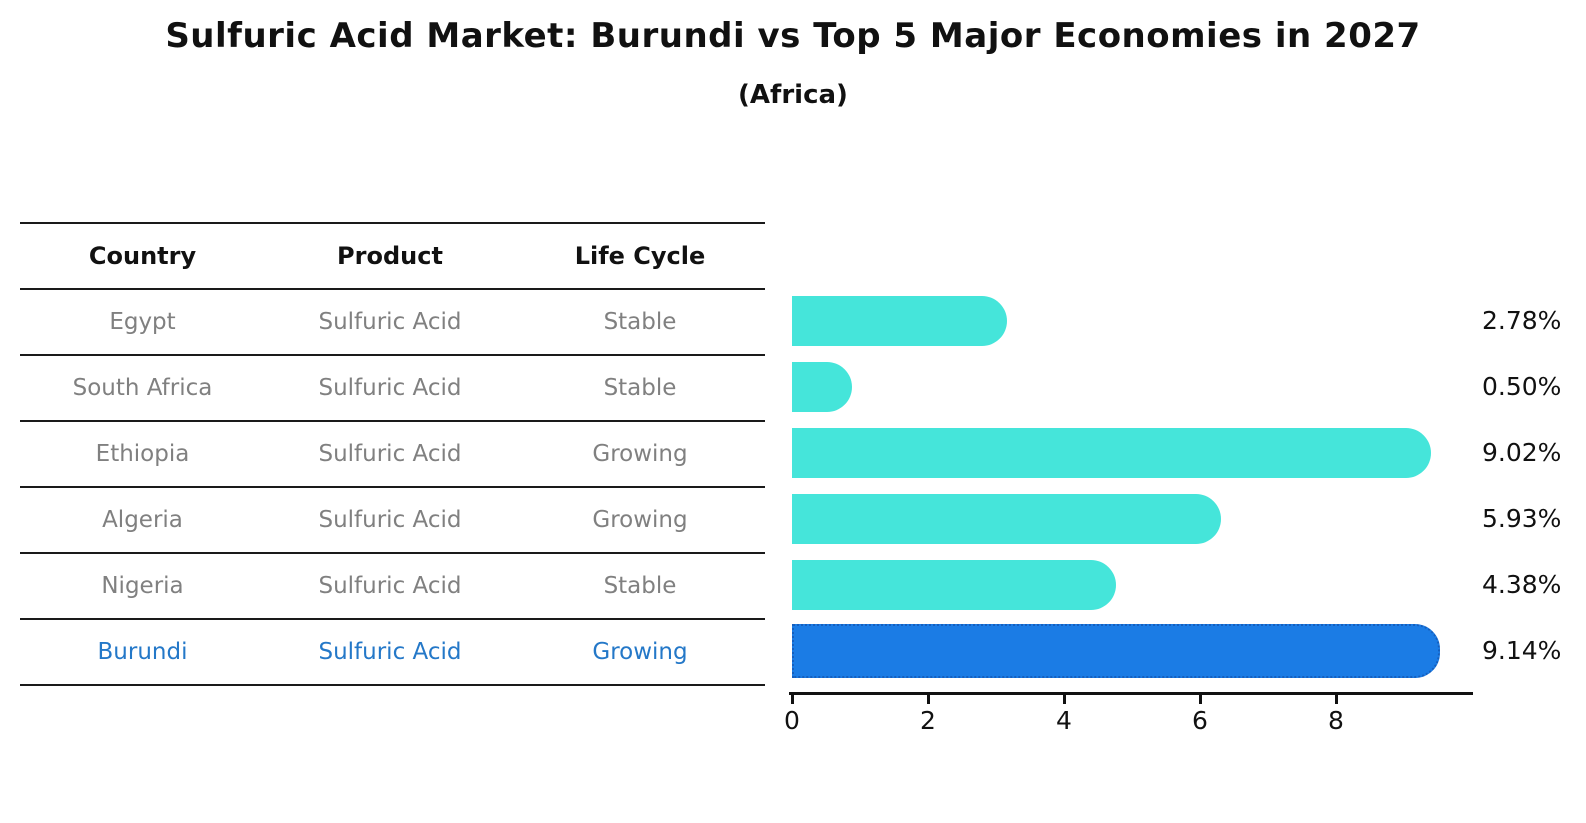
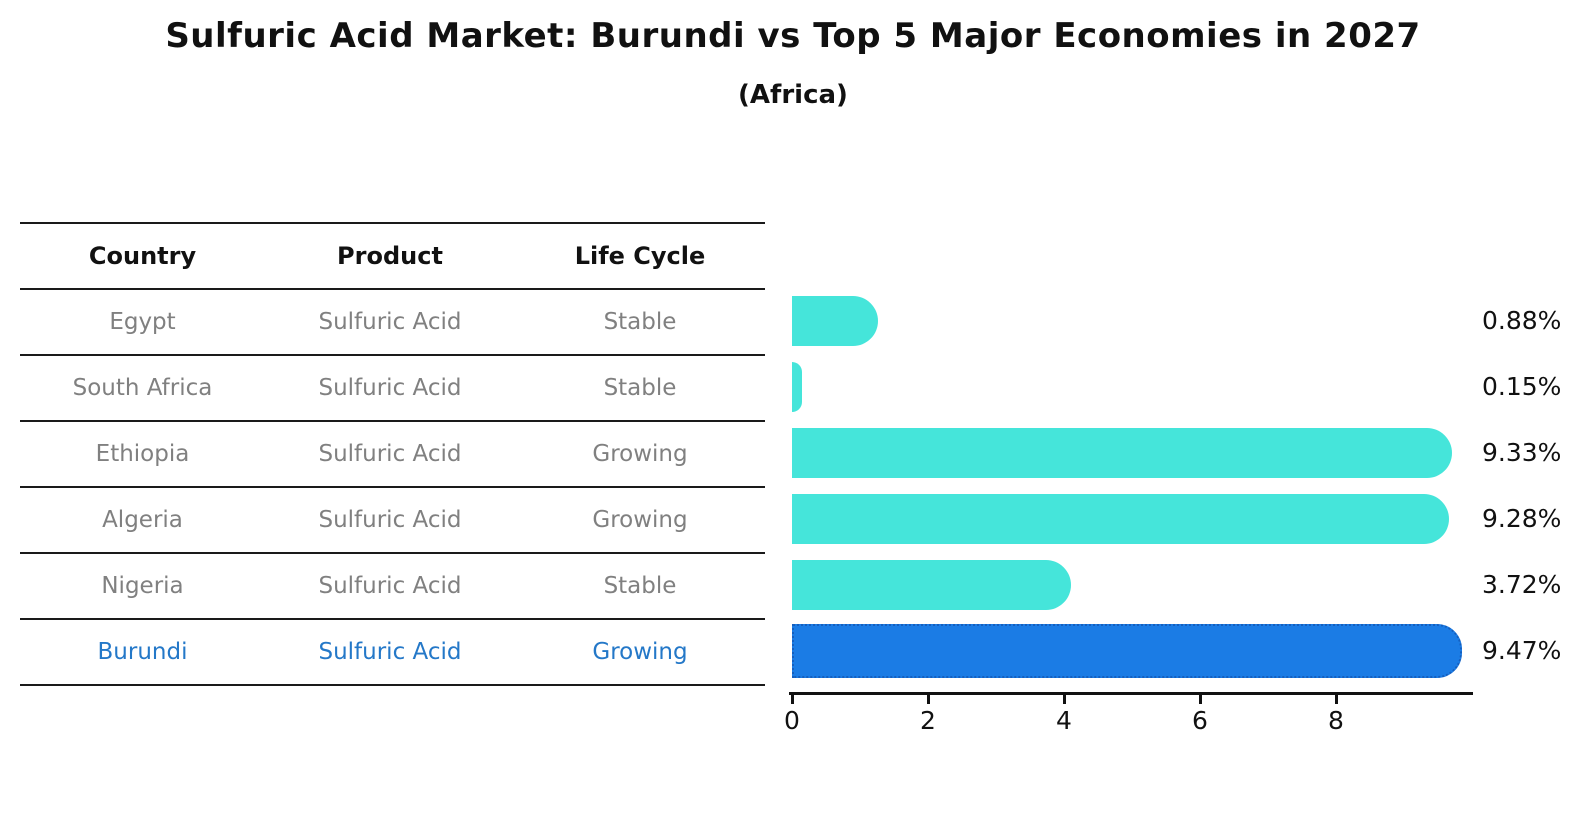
Egypt: 2.78% -> 0.88%
South Africa: 0.50% -> 0.15%
Ethiopia: 9.02% -> 9.33%
Algeria: 5.93% -> 9.28%
Nigeria: 4.38% -> 3.72%
Burundi: 9.14% -> 9.47%
